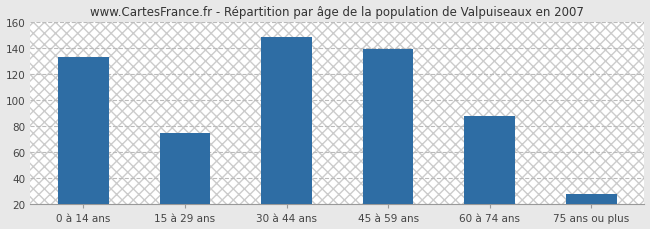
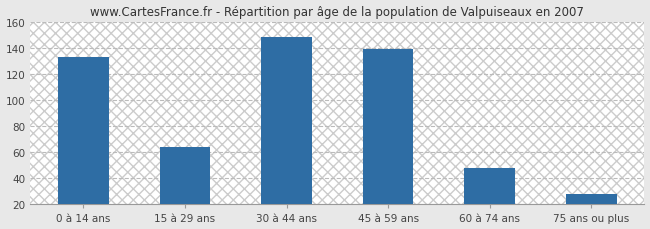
15 à 29 ans: 75 -> 64
60 à 74 ans: 88 -> 48
